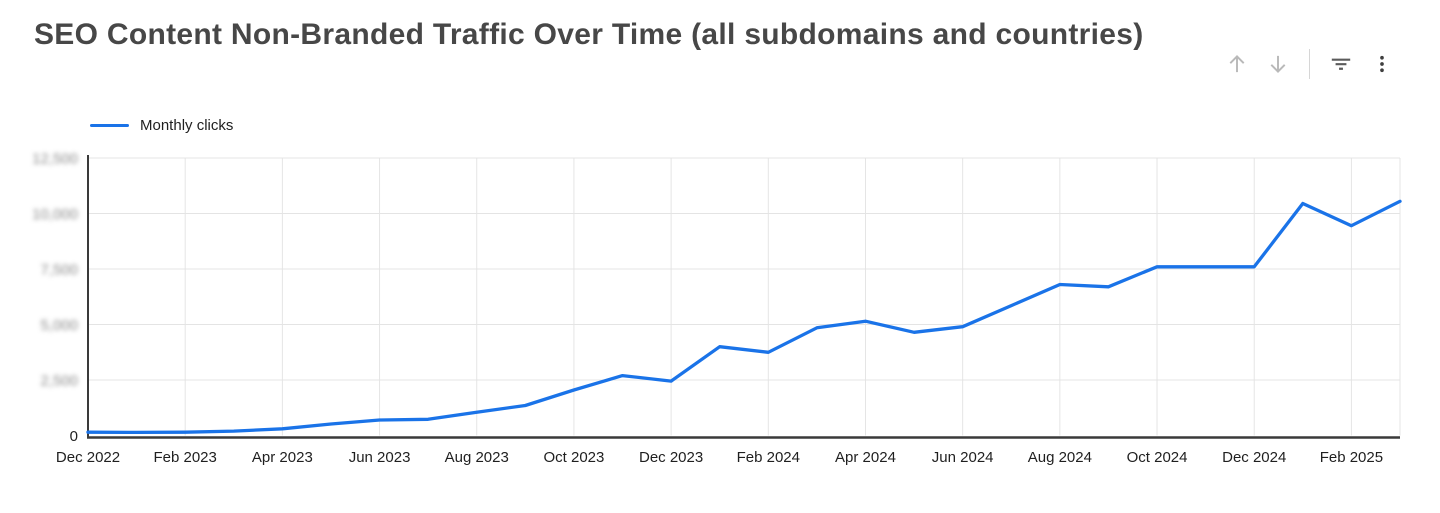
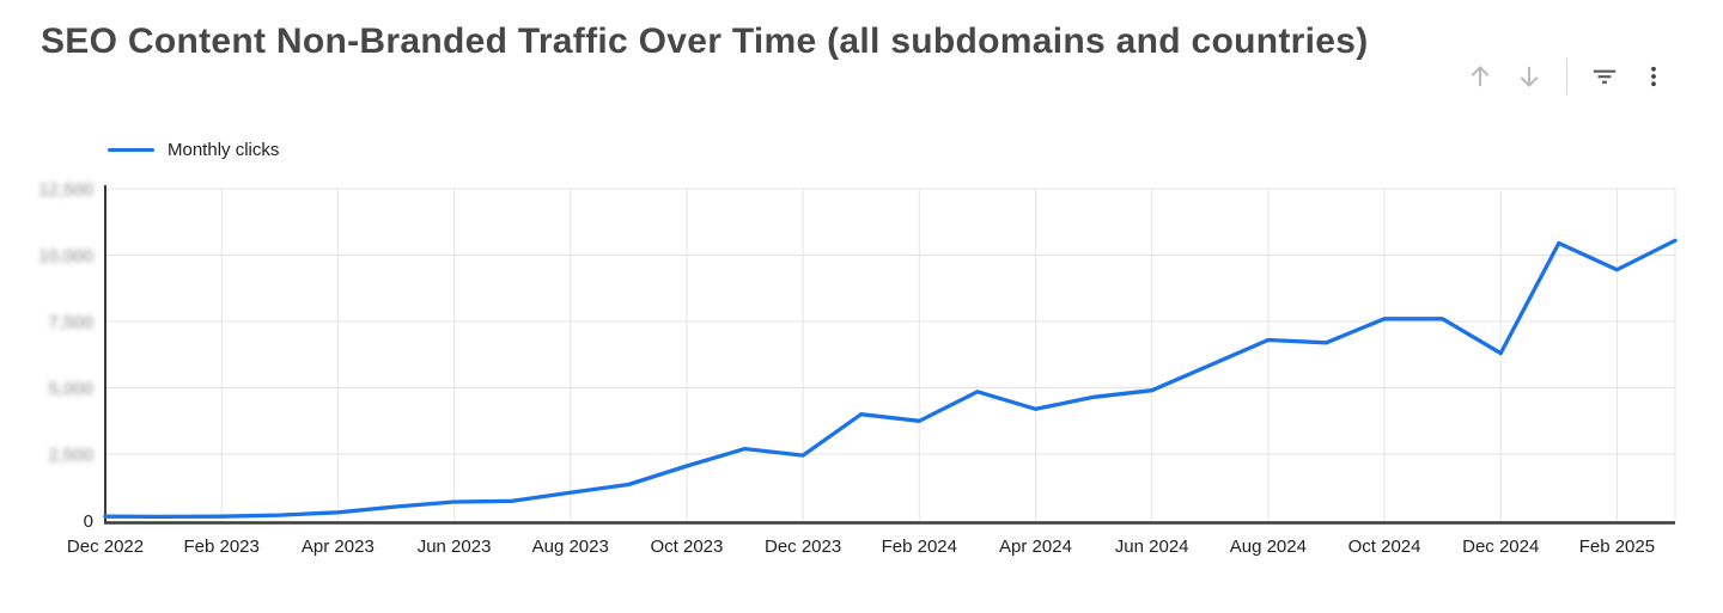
Apr 2024: 5200 -> 4200
Dec 2024: 7600 -> 6300
